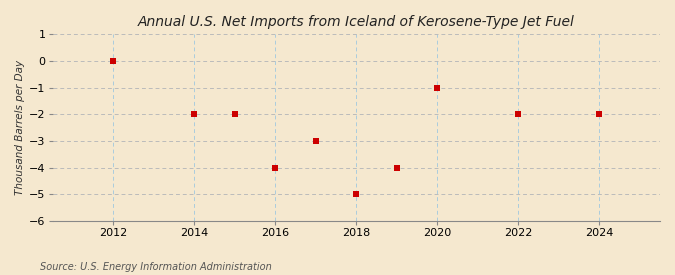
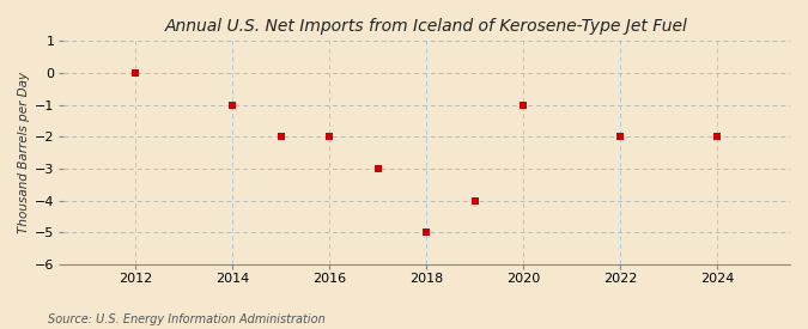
2014: -2 -> -1
2016: -4 -> -2
